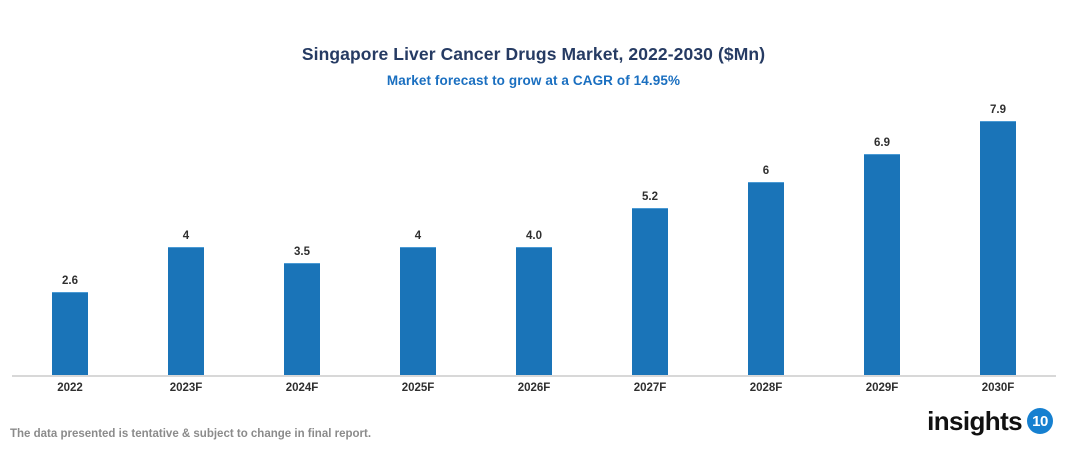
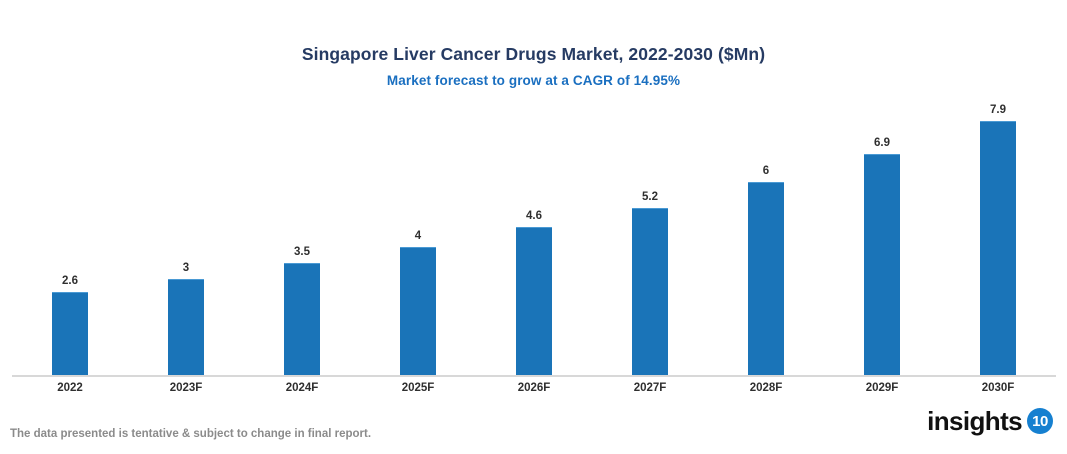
2023F: 4 -> 3
2026F: 4.0 -> 4.6
